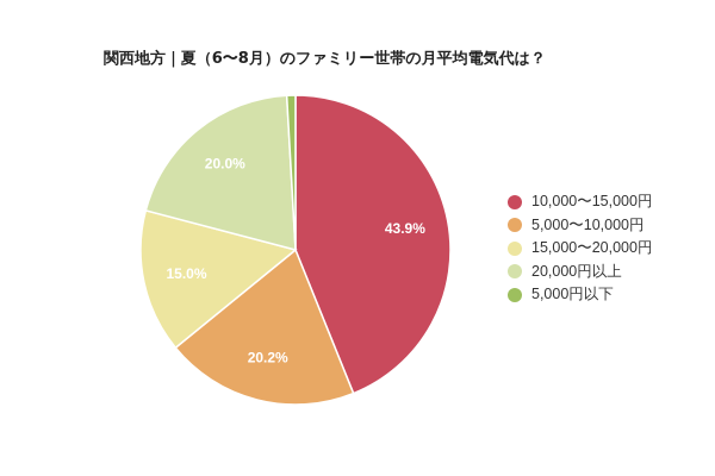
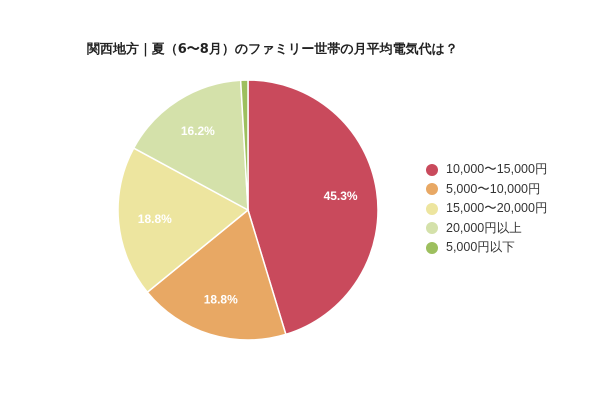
10,000〜15,000円: 43.9% -> 45.3%
5,000〜10,000円: 20.2% -> 18.8%
15,000〜20,000円: 15.0% -> 18.8%
20,000円以上: 20.0% -> 16.2%
